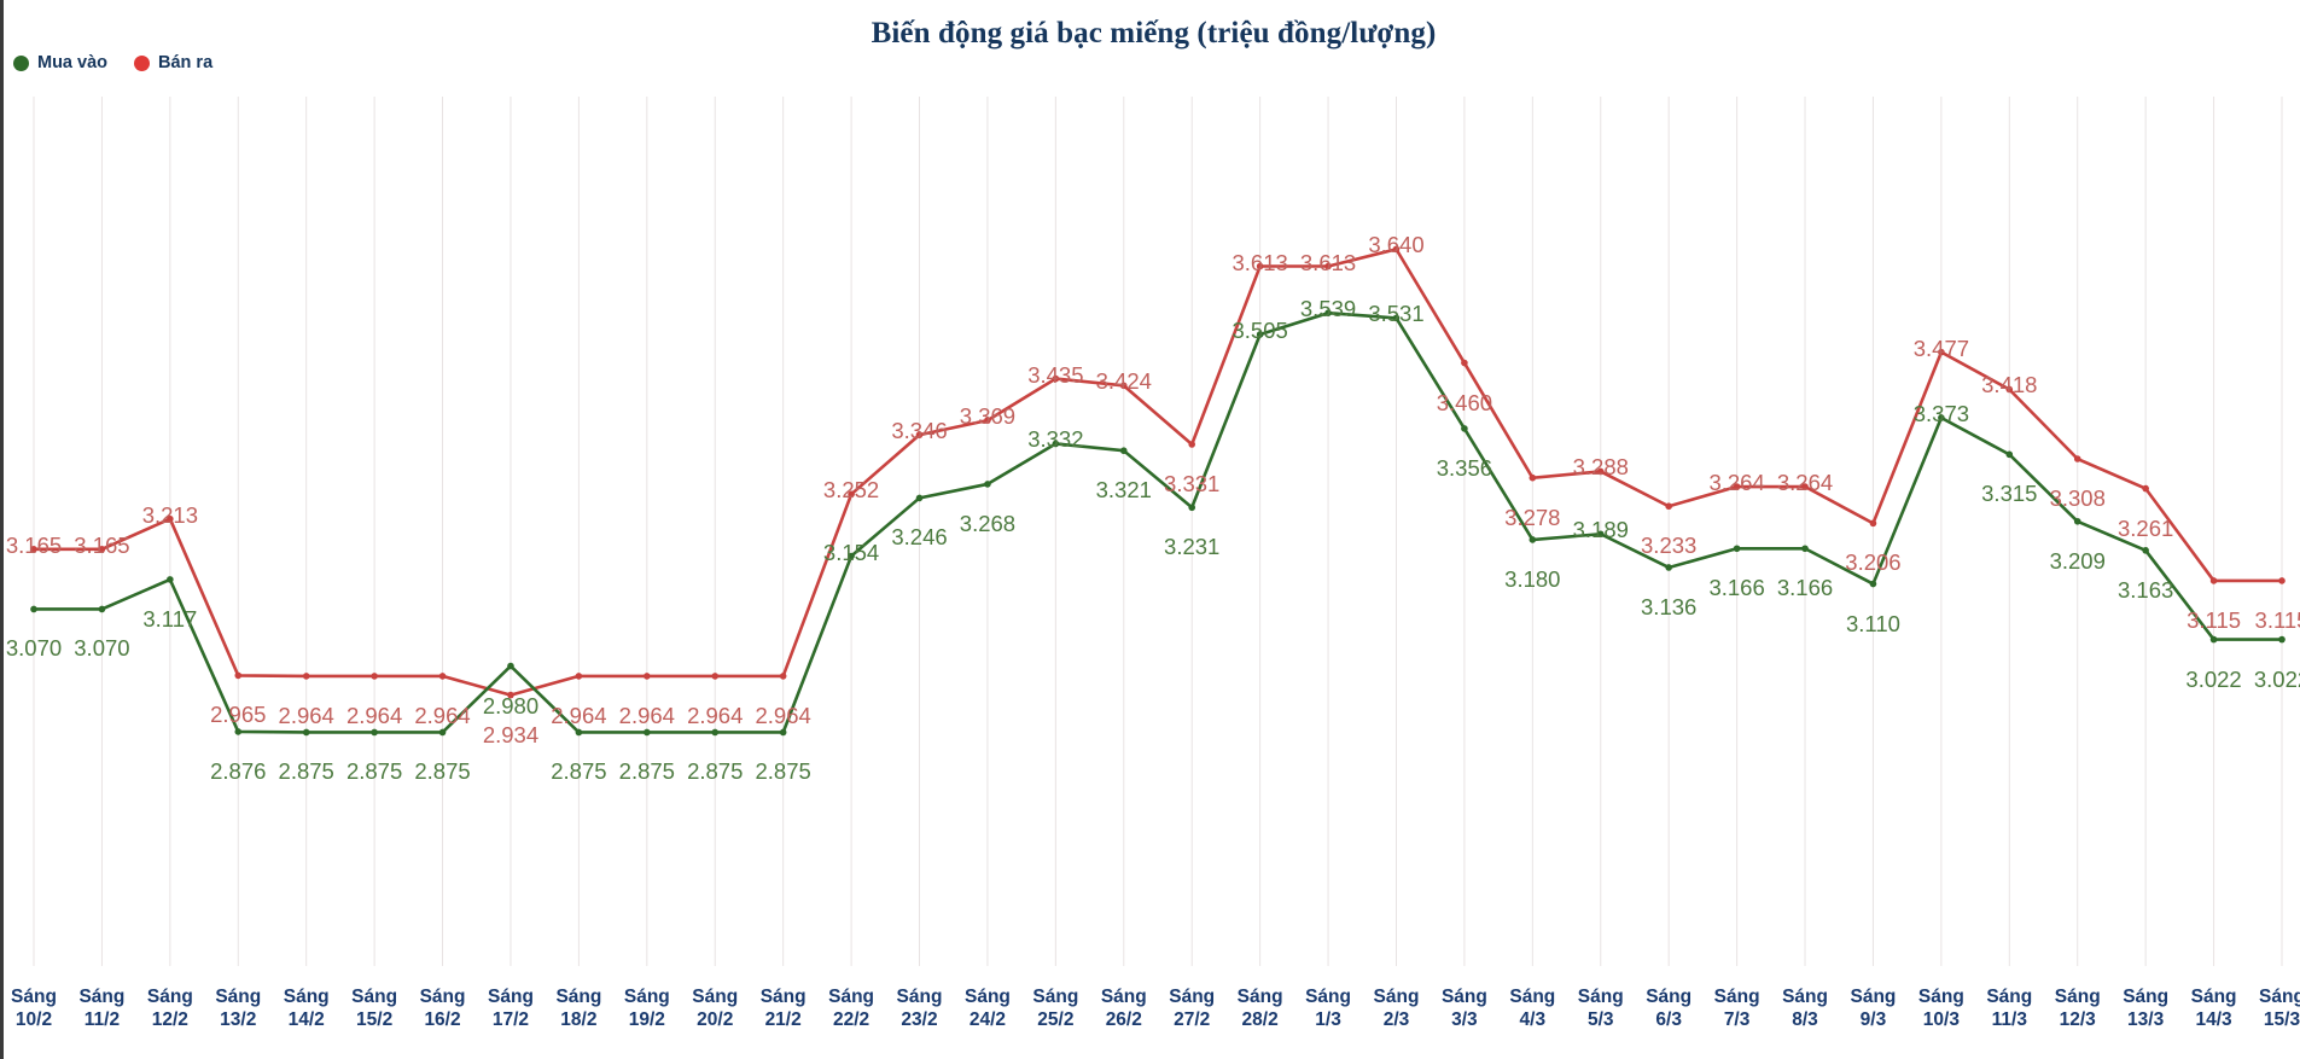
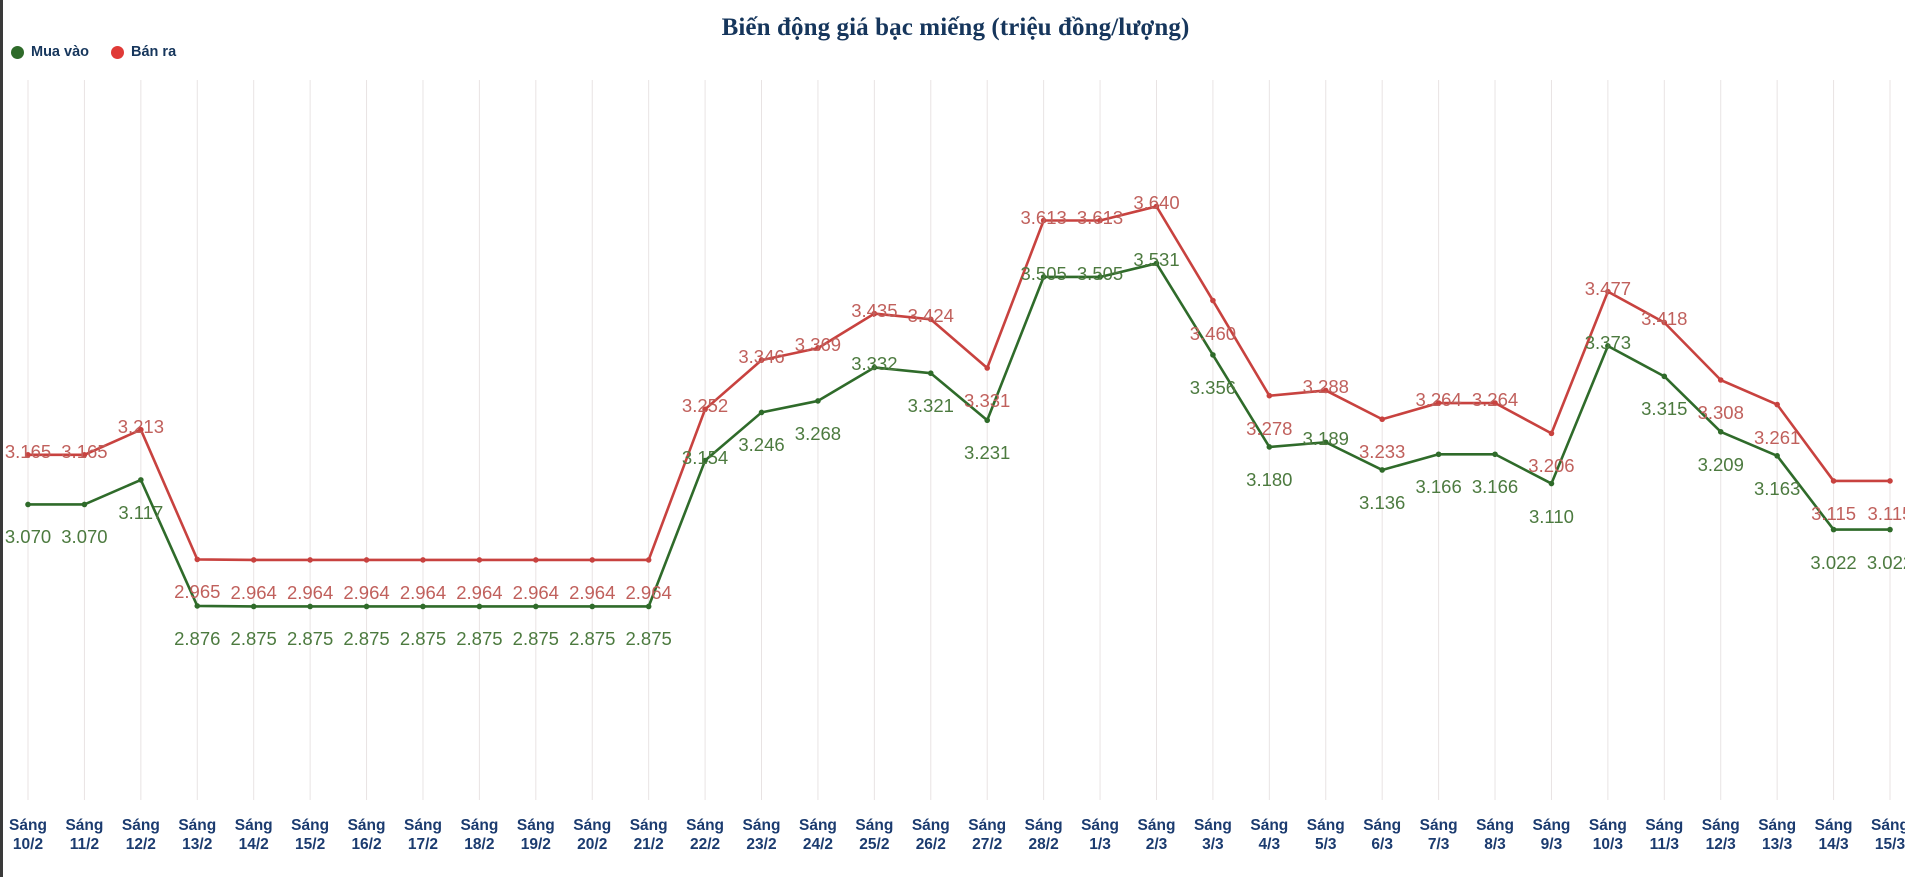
Mua vào/Sáng 17/2: 2.980 -> 2.875
Bán ra/Sáng 17/2: 2.934 -> 2.964
Mua vào/Sáng 1/3: 3.539 -> 3.505
